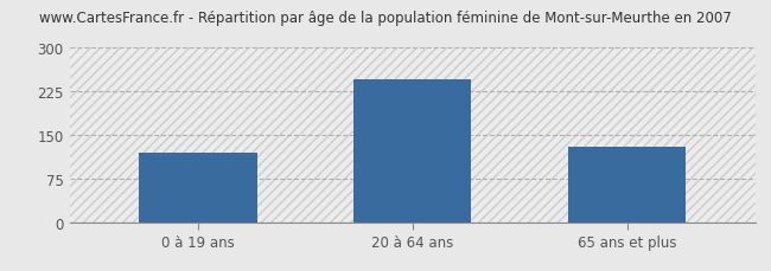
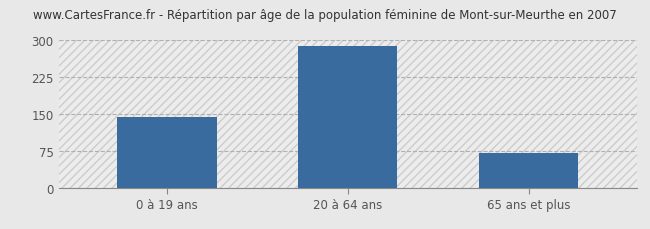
0 à 19 ans: 120 -> 144
20 à 64 ans: 245 -> 288
65 ans et plus: 130 -> 70
